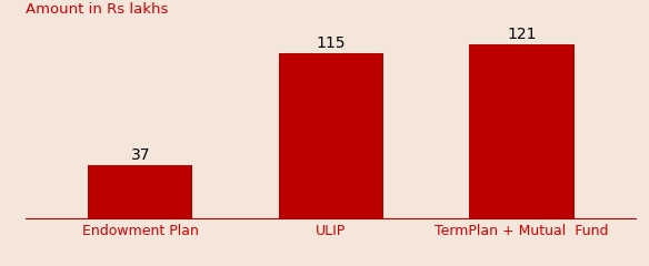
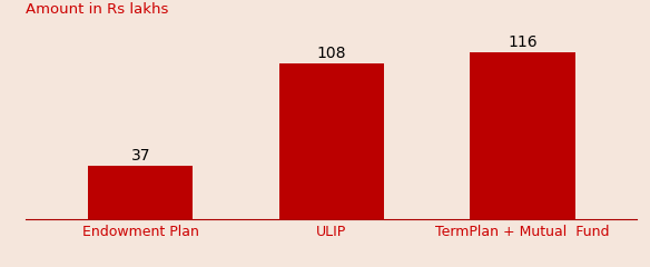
ULIP: 115 -> 108
TermPlan + Mutual Fund: 121 -> 116
